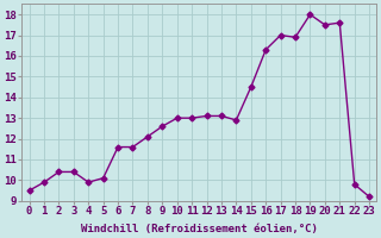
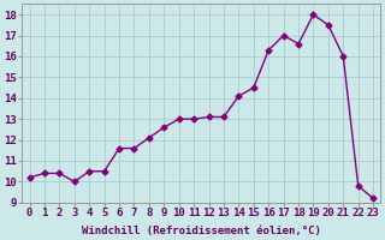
0: 9.5 -> 10.2
1: 9.9 -> 10.4
3: 10.4 -> 10.0
4: 9.9 -> 10.5
5: 10.1 -> 10.5
14: 12.9 -> 14.1
18: 16.9 -> 16.6
21: 17.6 -> 16.0
